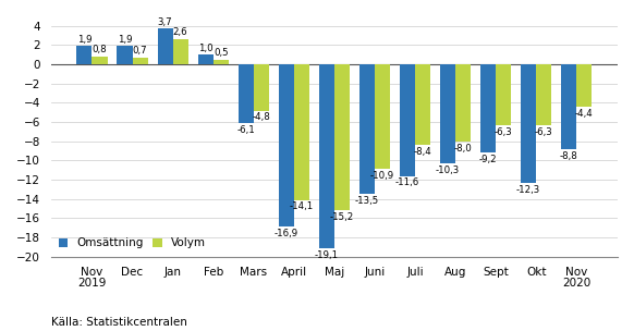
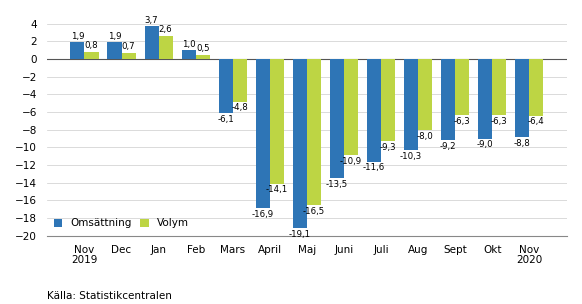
Volym/Maj: -15,2 -> -16,5
Volym/Juli: -8,4 -> -9,3
Omsättning/Okt: -12,3 -> -9,0
Volym/Nov 2020: -4,4 -> -6,4
